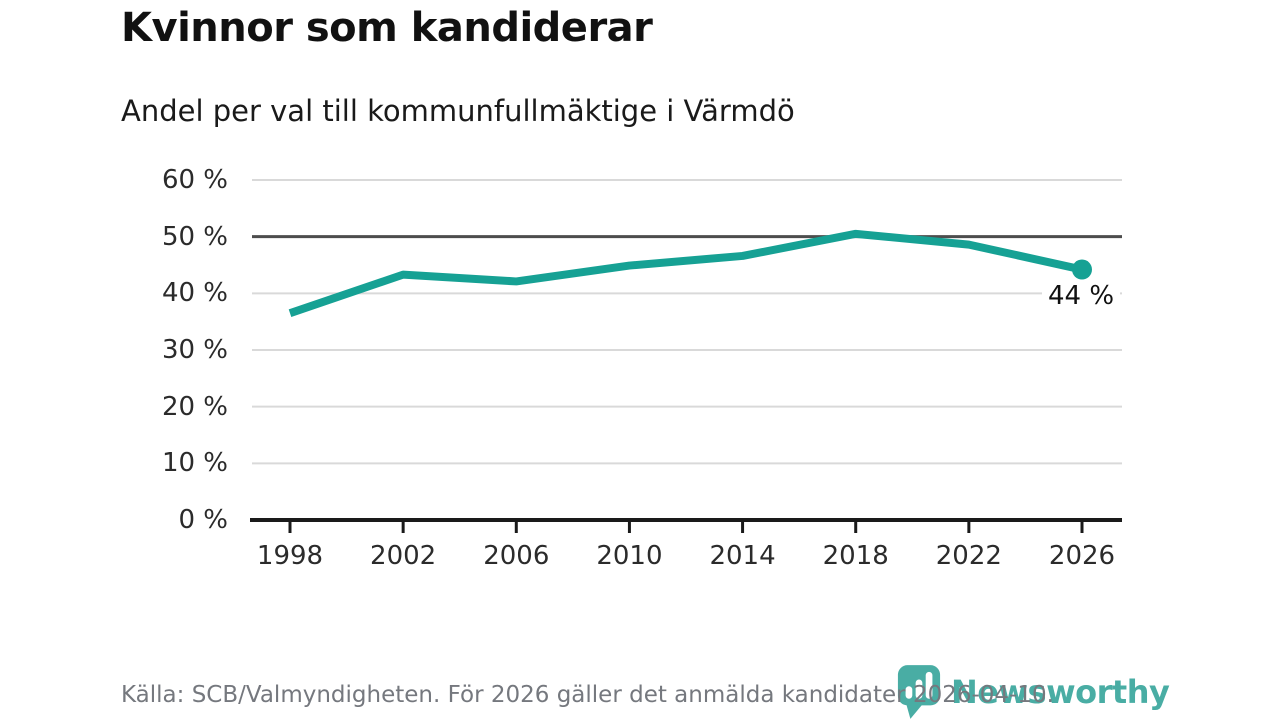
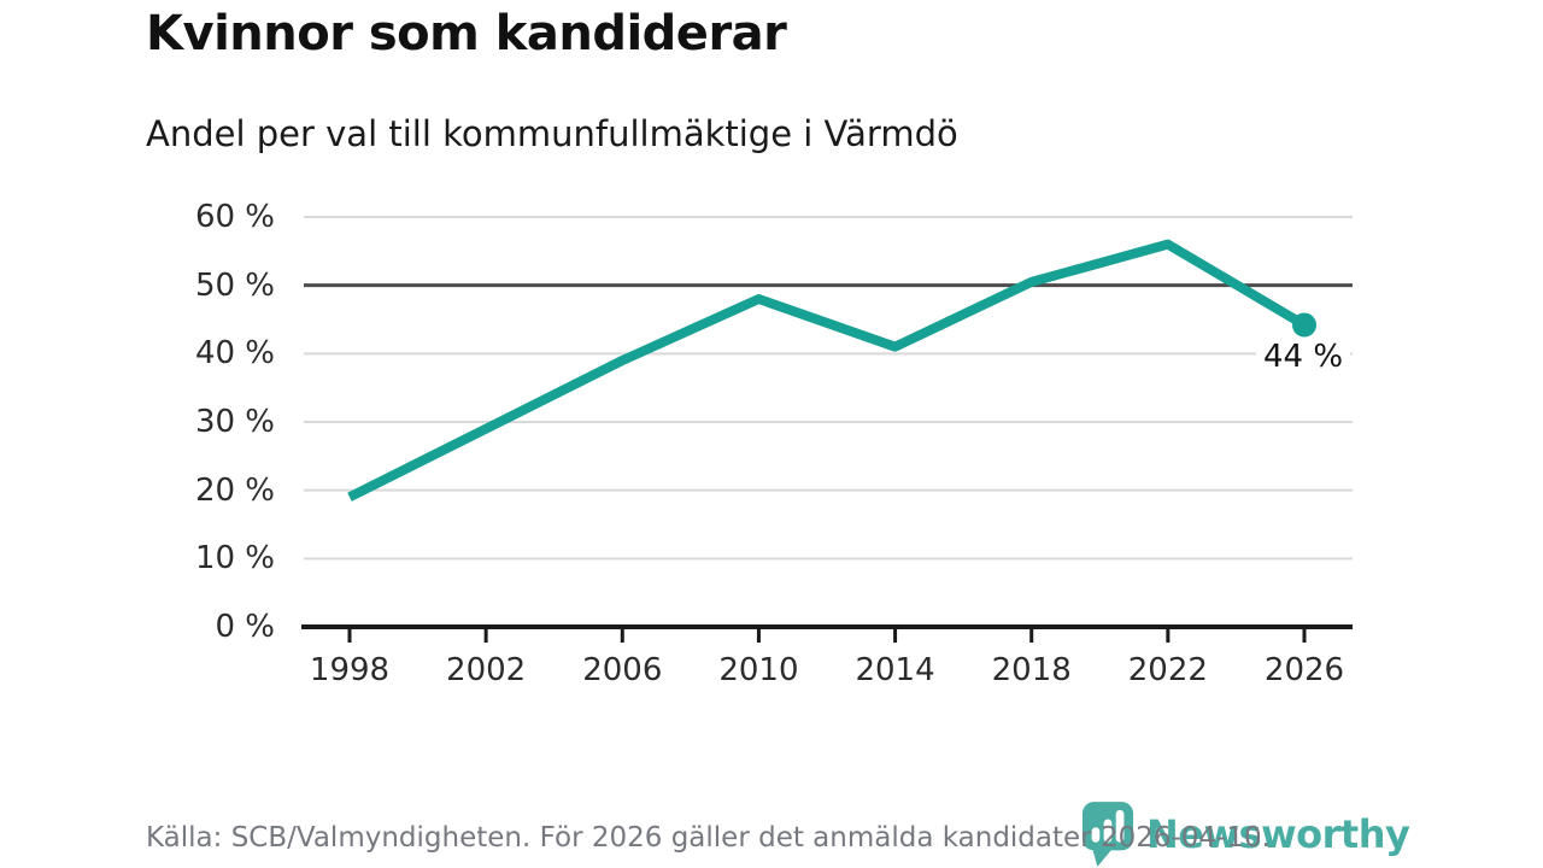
1998: 36% -> 19%
2002: 43% -> 29%
2006: 42% -> 39%
2010: 45% -> 48%
2014: 47% -> 41%
2022: 49% -> 56%
